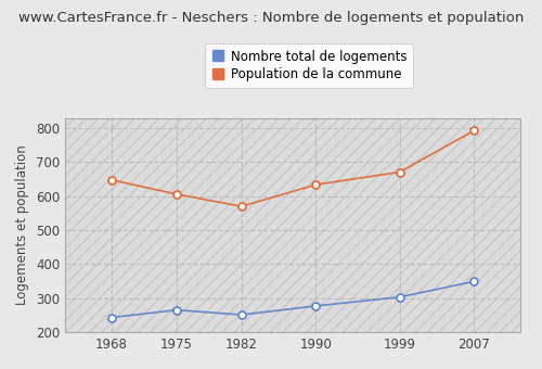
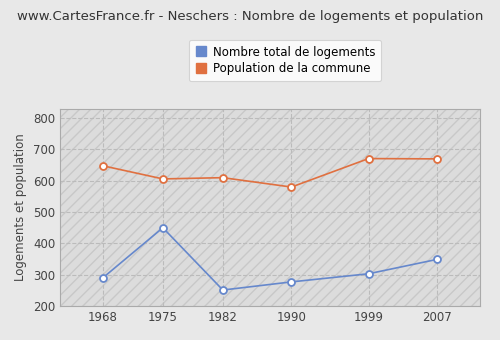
Nombre total de logements/1968: 243 -> 290
Nombre total de logements/1975: 265 -> 450
Population de la commune/1982: 570 -> 610
Population de la commune/1990: 634 -> 580
Population de la commune/2007: 793 -> 670
